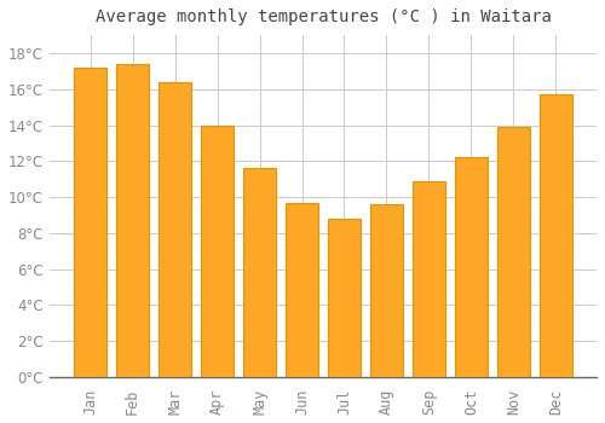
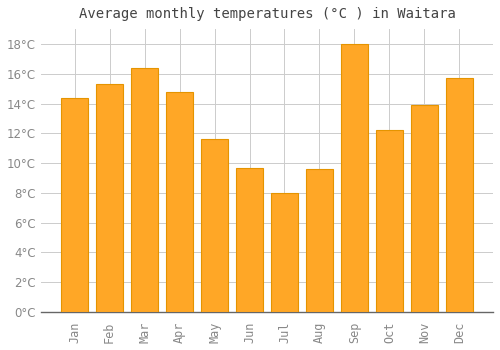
Jan: 17.2°C -> 14.4°C
Feb: 17.4°C -> 15.3°C
Apr: 14.0°C -> 14.8°C
Jul: 8.8°C -> 8.0°C
Sep: 10.9°C -> 18.0°C
